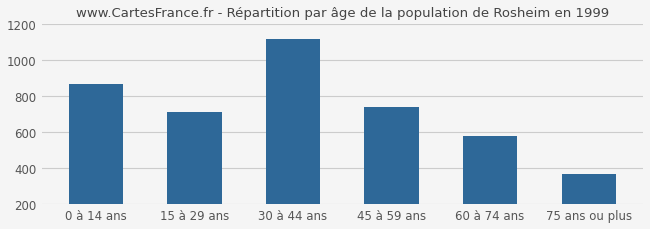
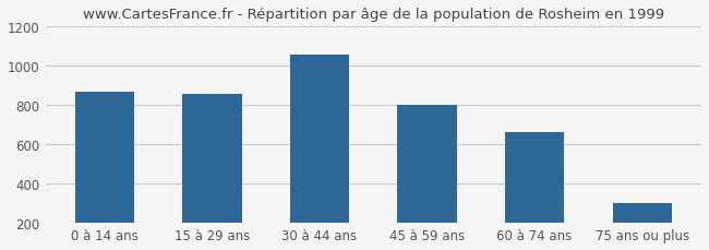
15 à 29 ans: 710 -> 860
30 à 44 ans: 1120 -> 1060
45 à 59 ans: 740 -> 800
60 à 74 ans: 580 -> 660
75 ans ou plus: 370 -> 300
